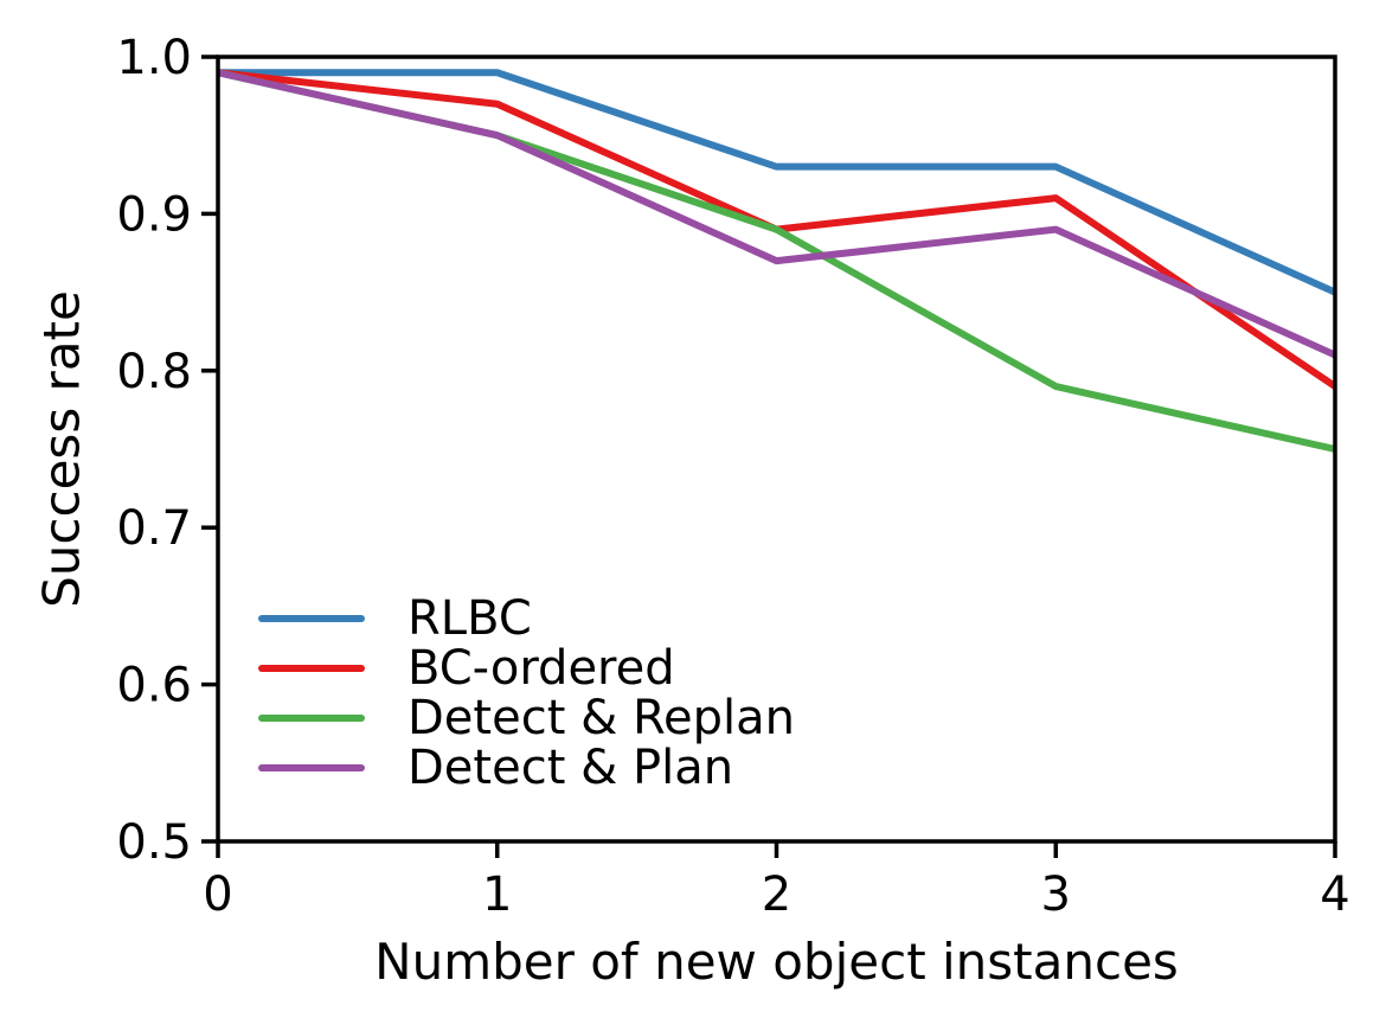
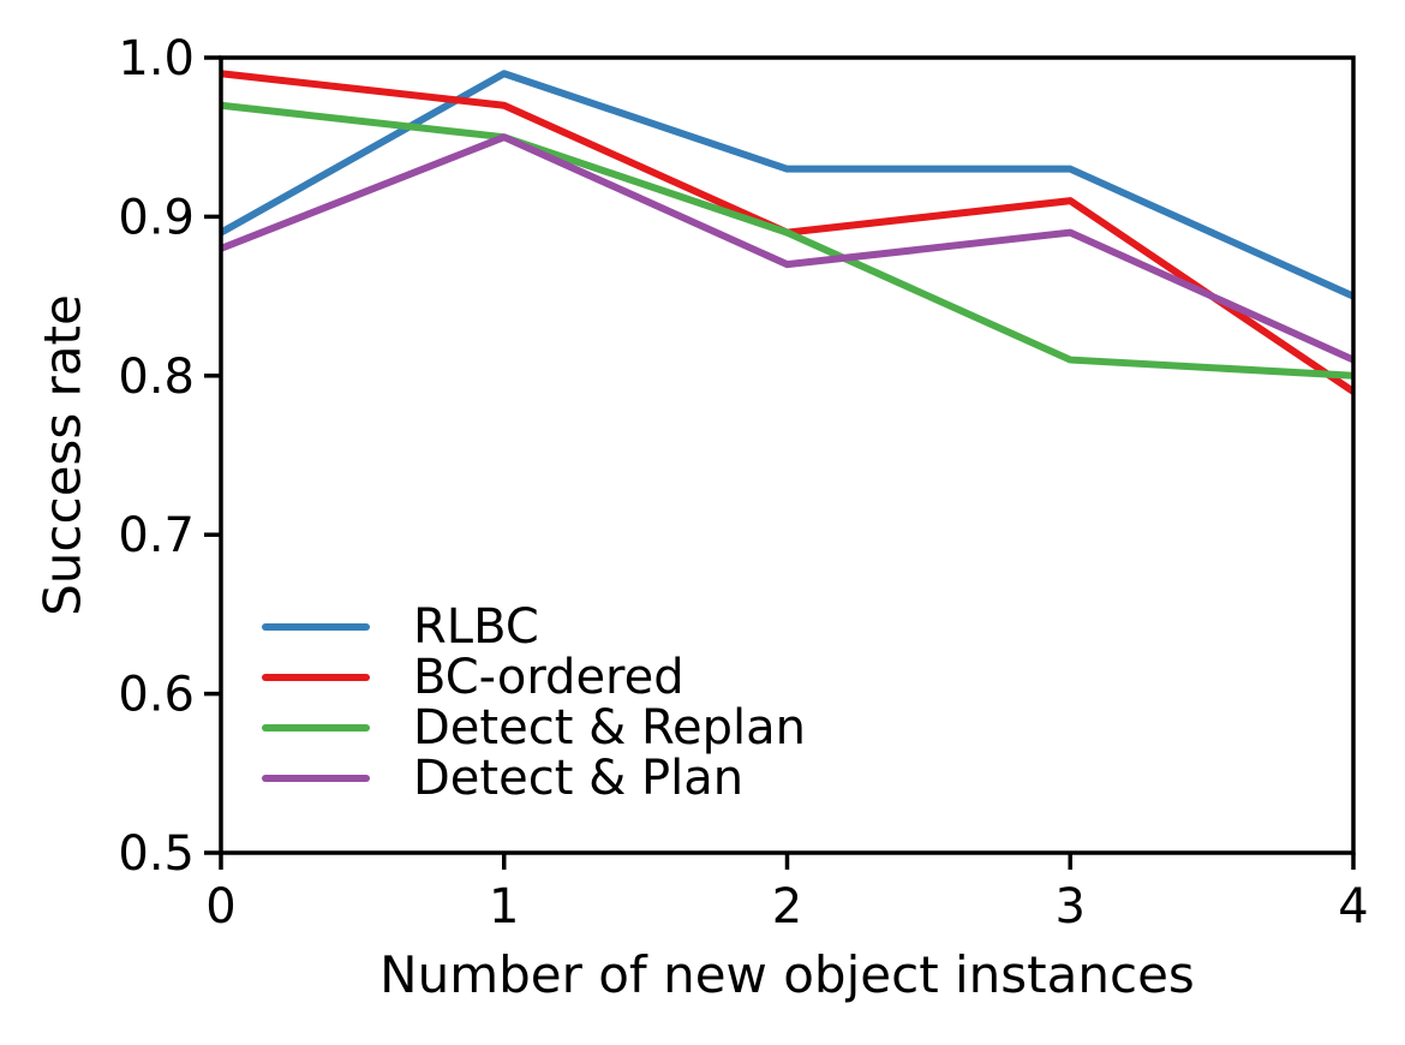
RLBC/0: 0.99 -> 0.89
Detect & Replan/0: 0.99 -> 0.97
Detect & Plan/0: 0.99 -> 0.88
Detect & Replan/3: 0.79 -> 0.81
Detect & Replan/4: 0.75 -> 0.80
